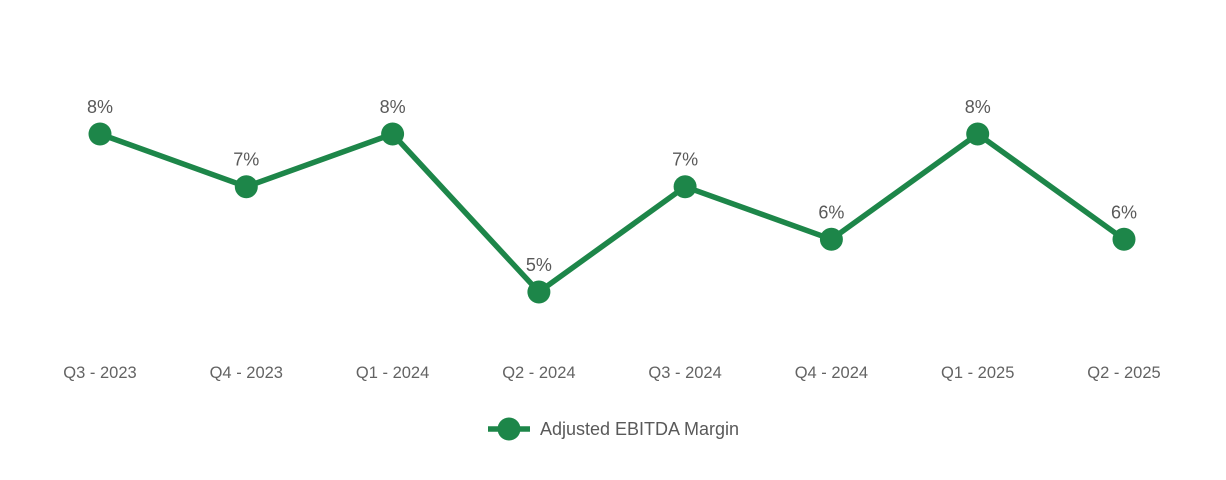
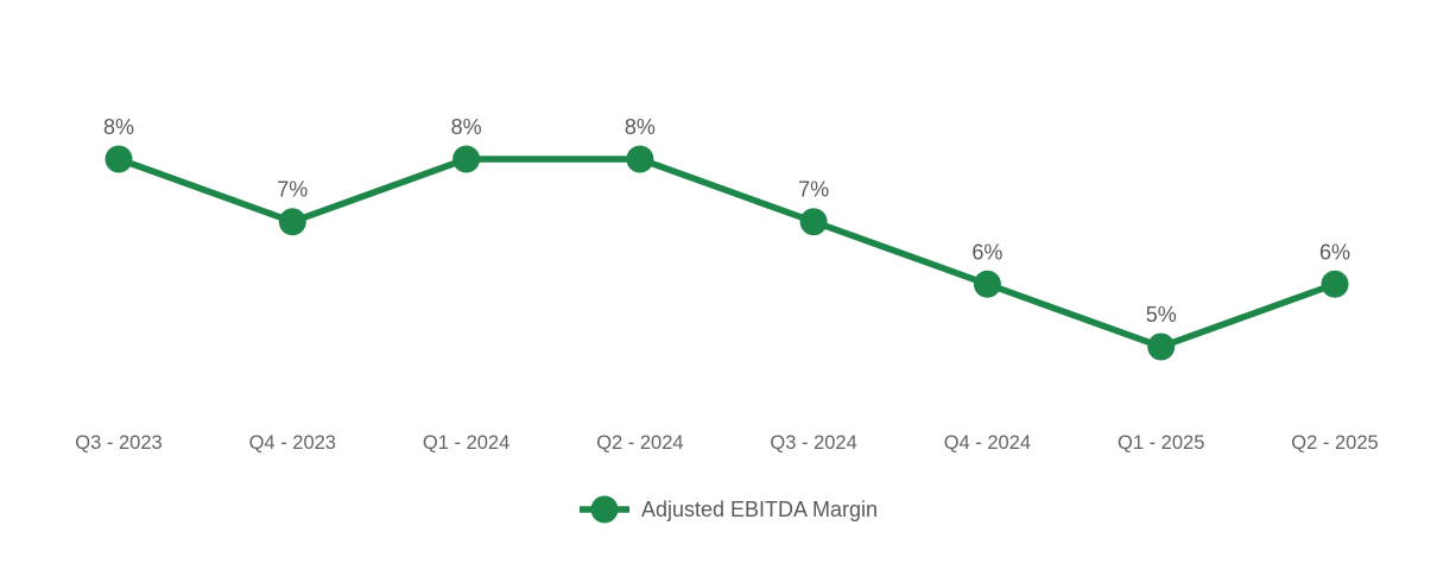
Q2 - 2024: 5% -> 8%
Q1 - 2025: 8% -> 5%
